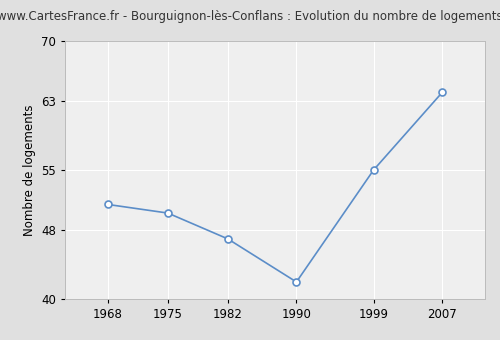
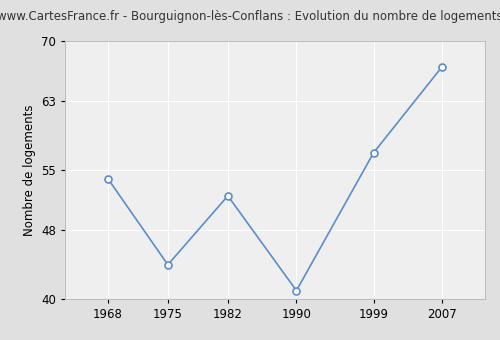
1968: 51 -> 54
1975: 50 -> 44
1982: 47 -> 52
1990: 42 -> 41
1999: 55 -> 57
2007: 64 -> 67
